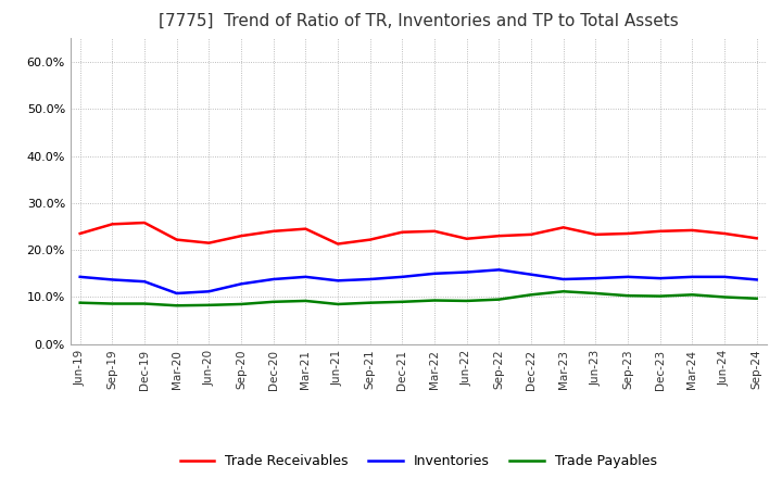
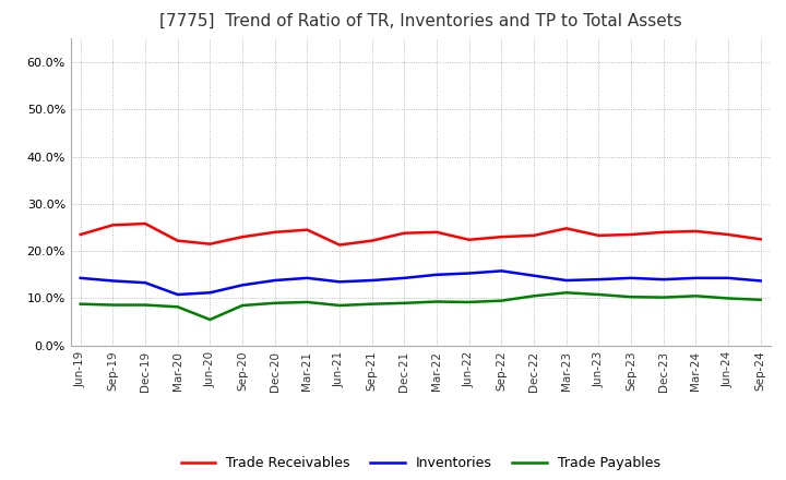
Trade Payables/Jun-20: 8.3% -> 5.5%
